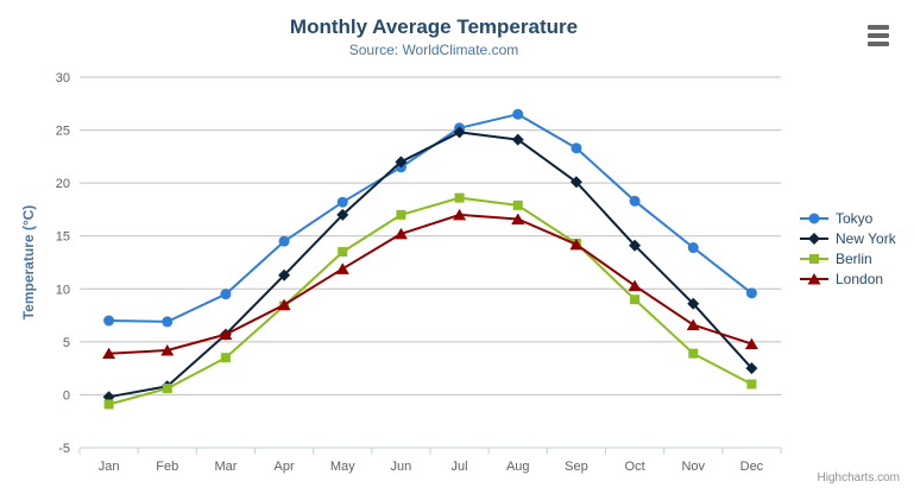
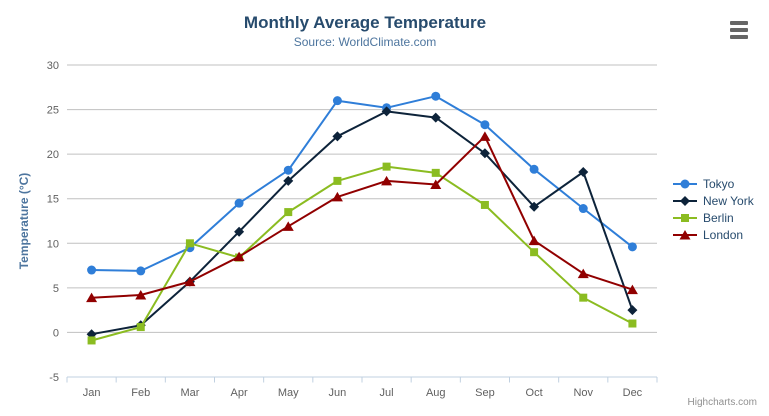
Berlin/Mar: 4 -> 10
Tokyo/Jun: 22 -> 26
London/Sep: 14 -> 22
New York/Nov: 9 -> 18
